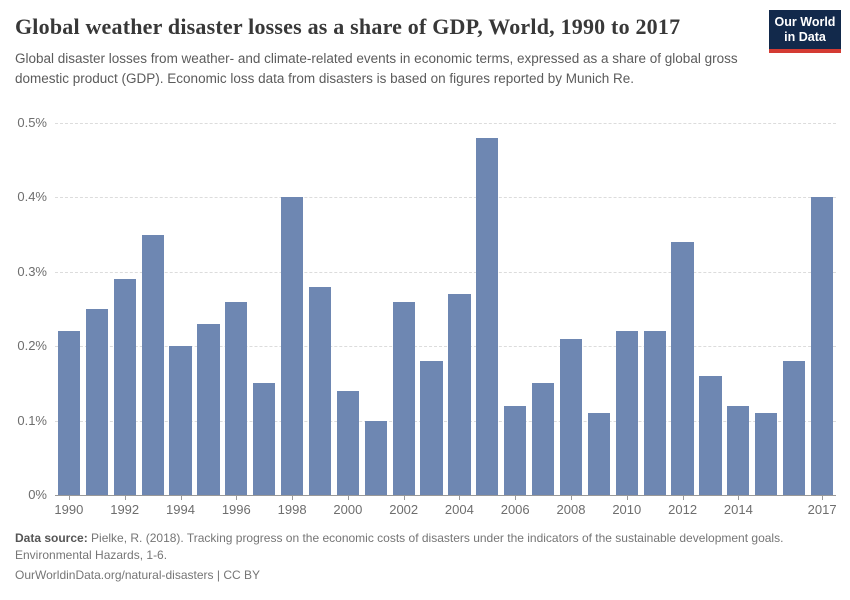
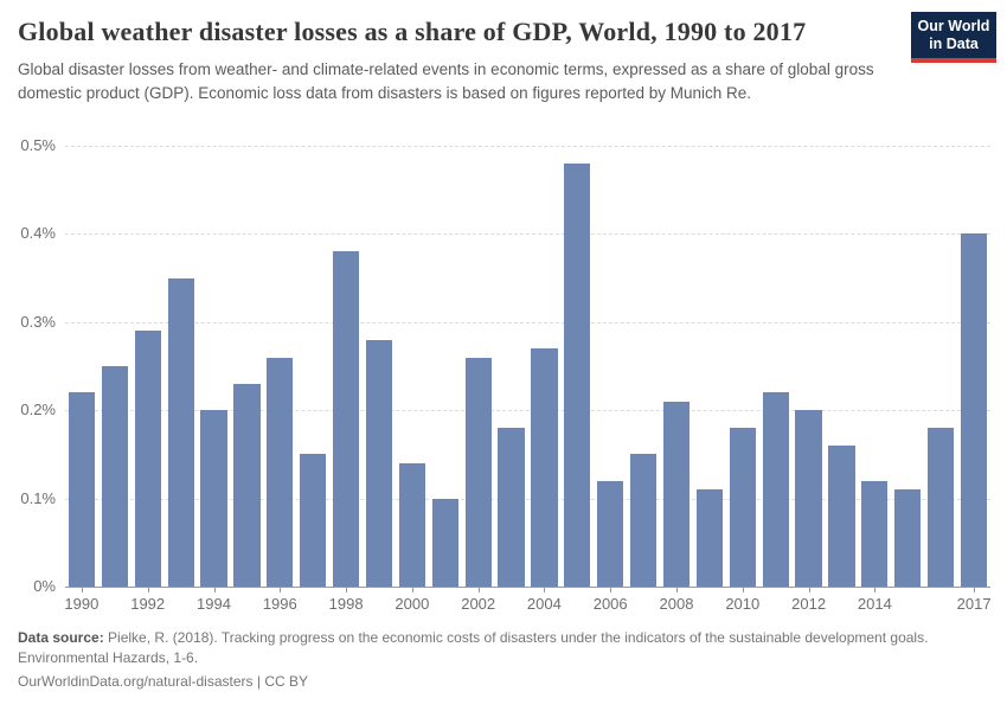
1998: 0.40% -> 0.38%
2010: 0.22% -> 0.18%
2012: 0.34% -> 0.20%
